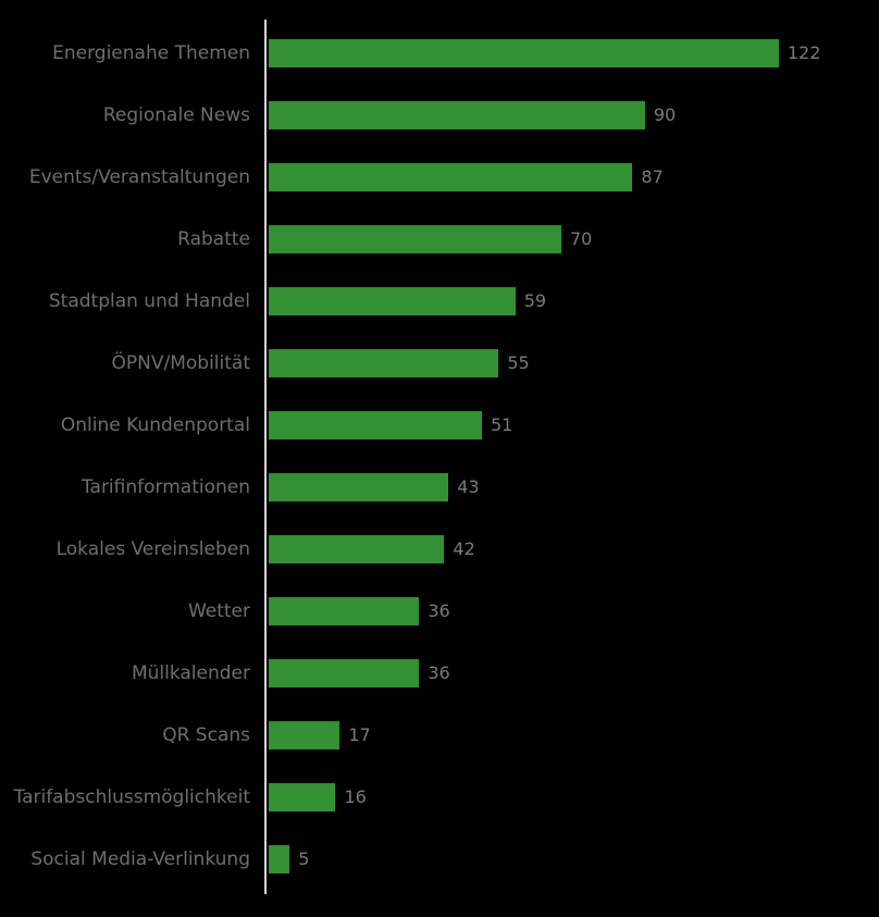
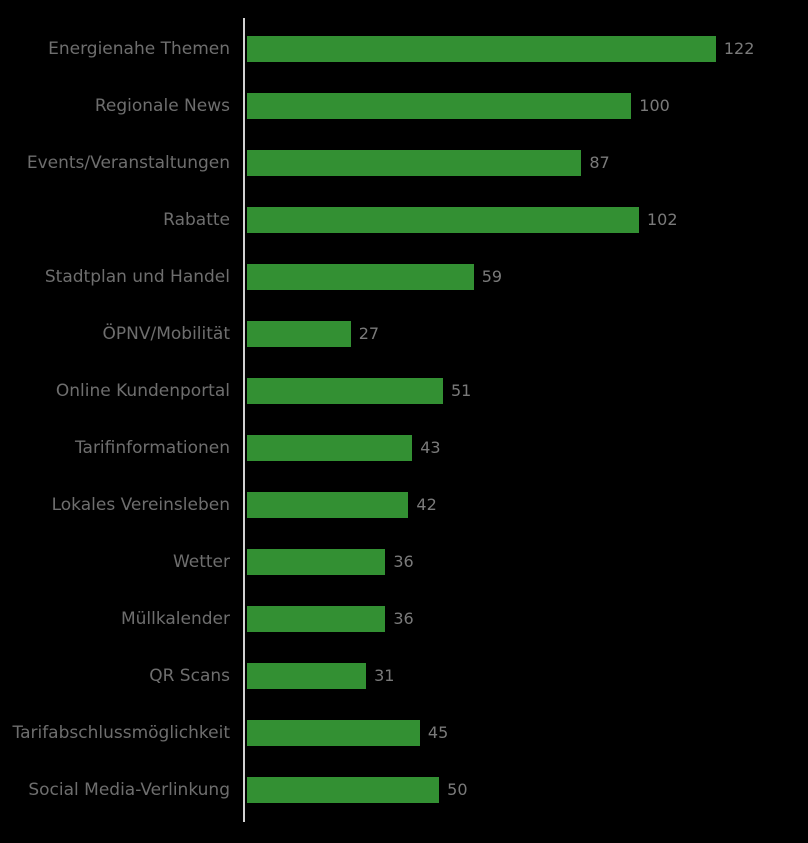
Regionale News: 90 -> 100
Rabatte: 70 -> 102
ÖPNV/Mobilität: 55 -> 27
QR Scans: 17 -> 31
Tarifabschlussmöglichkeit: 16 -> 45
Social Media-Verlinkung: 5 -> 50
